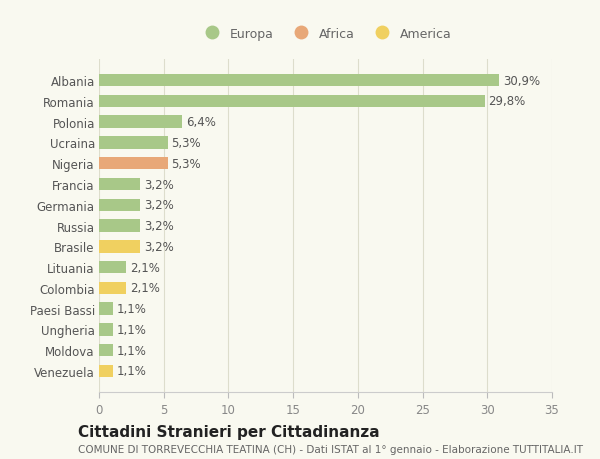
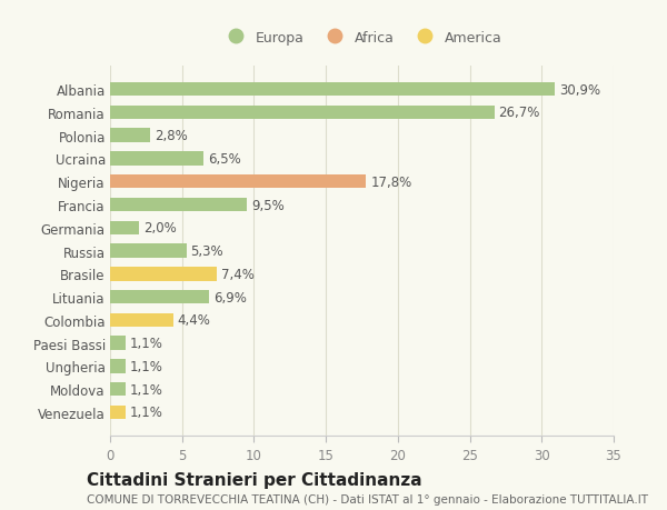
Romania: 29,8% -> 26,7%
Polonia: 6,4% -> 2,8%
Ucraina: 5,3% -> 6,5%
Nigeria: 5,3% -> 17,8%
Francia: 3,2% -> 9,5%
Germania: 3,2% -> 2,0%
Russia: 3,2% -> 5,3%
Brasile: 3,2% -> 7,4%
Lituania: 2,1% -> 6,9%
Colombia: 2,1% -> 4,4%
